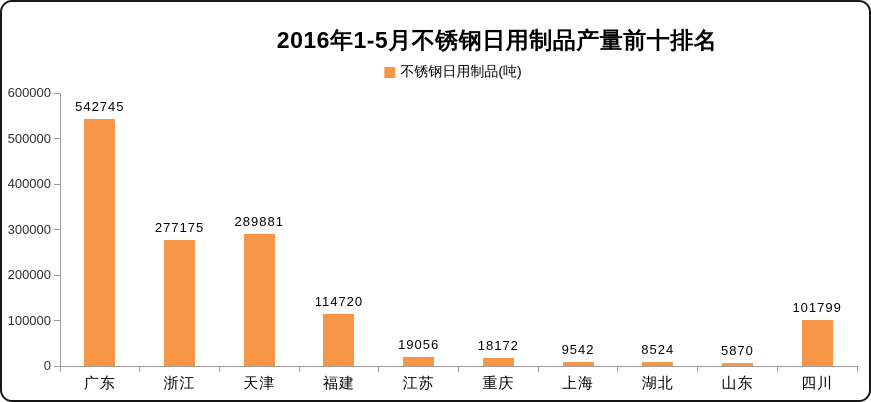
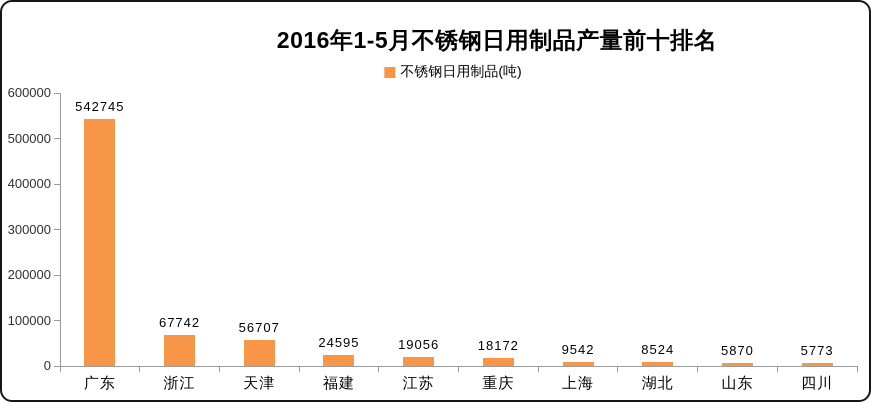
浙江: 277175 -> 67742
天津: 289881 -> 56707
福建: 114720 -> 24595
四川: 101799 -> 5773
